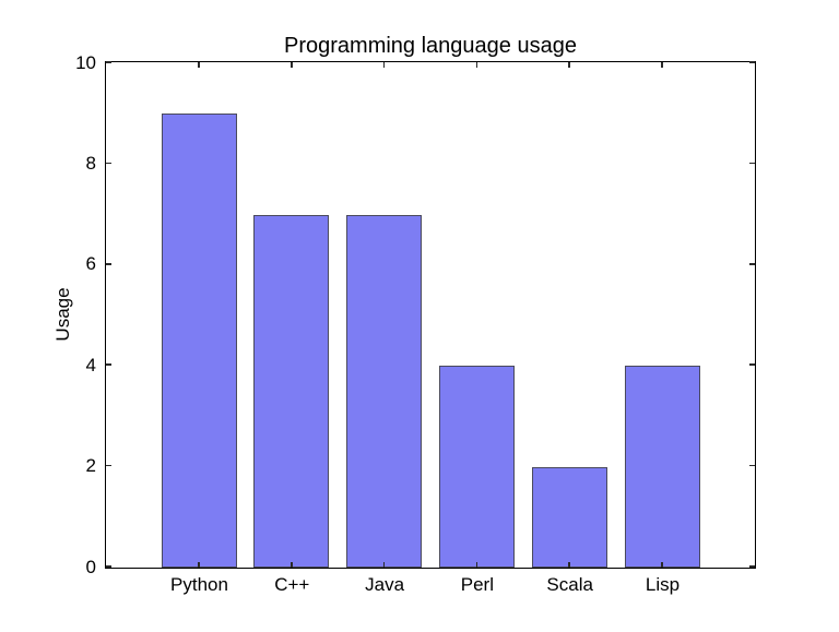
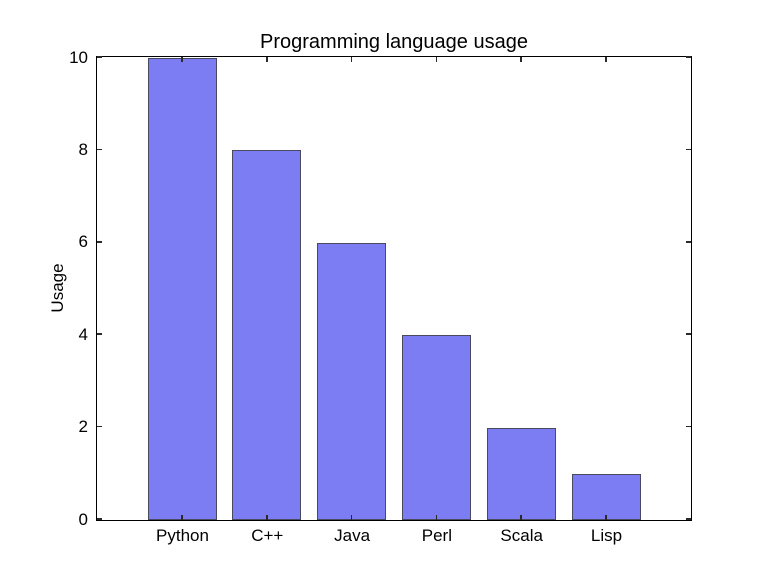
Python: 9 -> 10
C++: 7 -> 8
Java: 7 -> 6
Lisp: 4 -> 1
